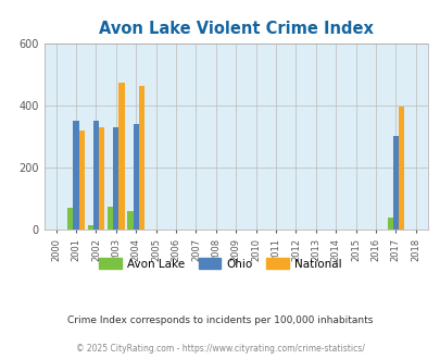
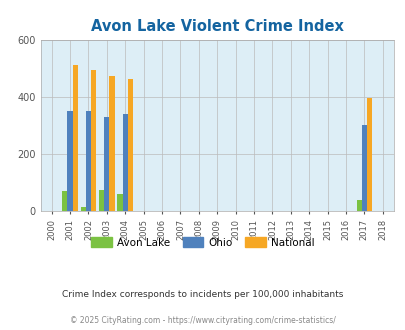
National/2001: 320 -> 510
National/2002: 330 -> 495
